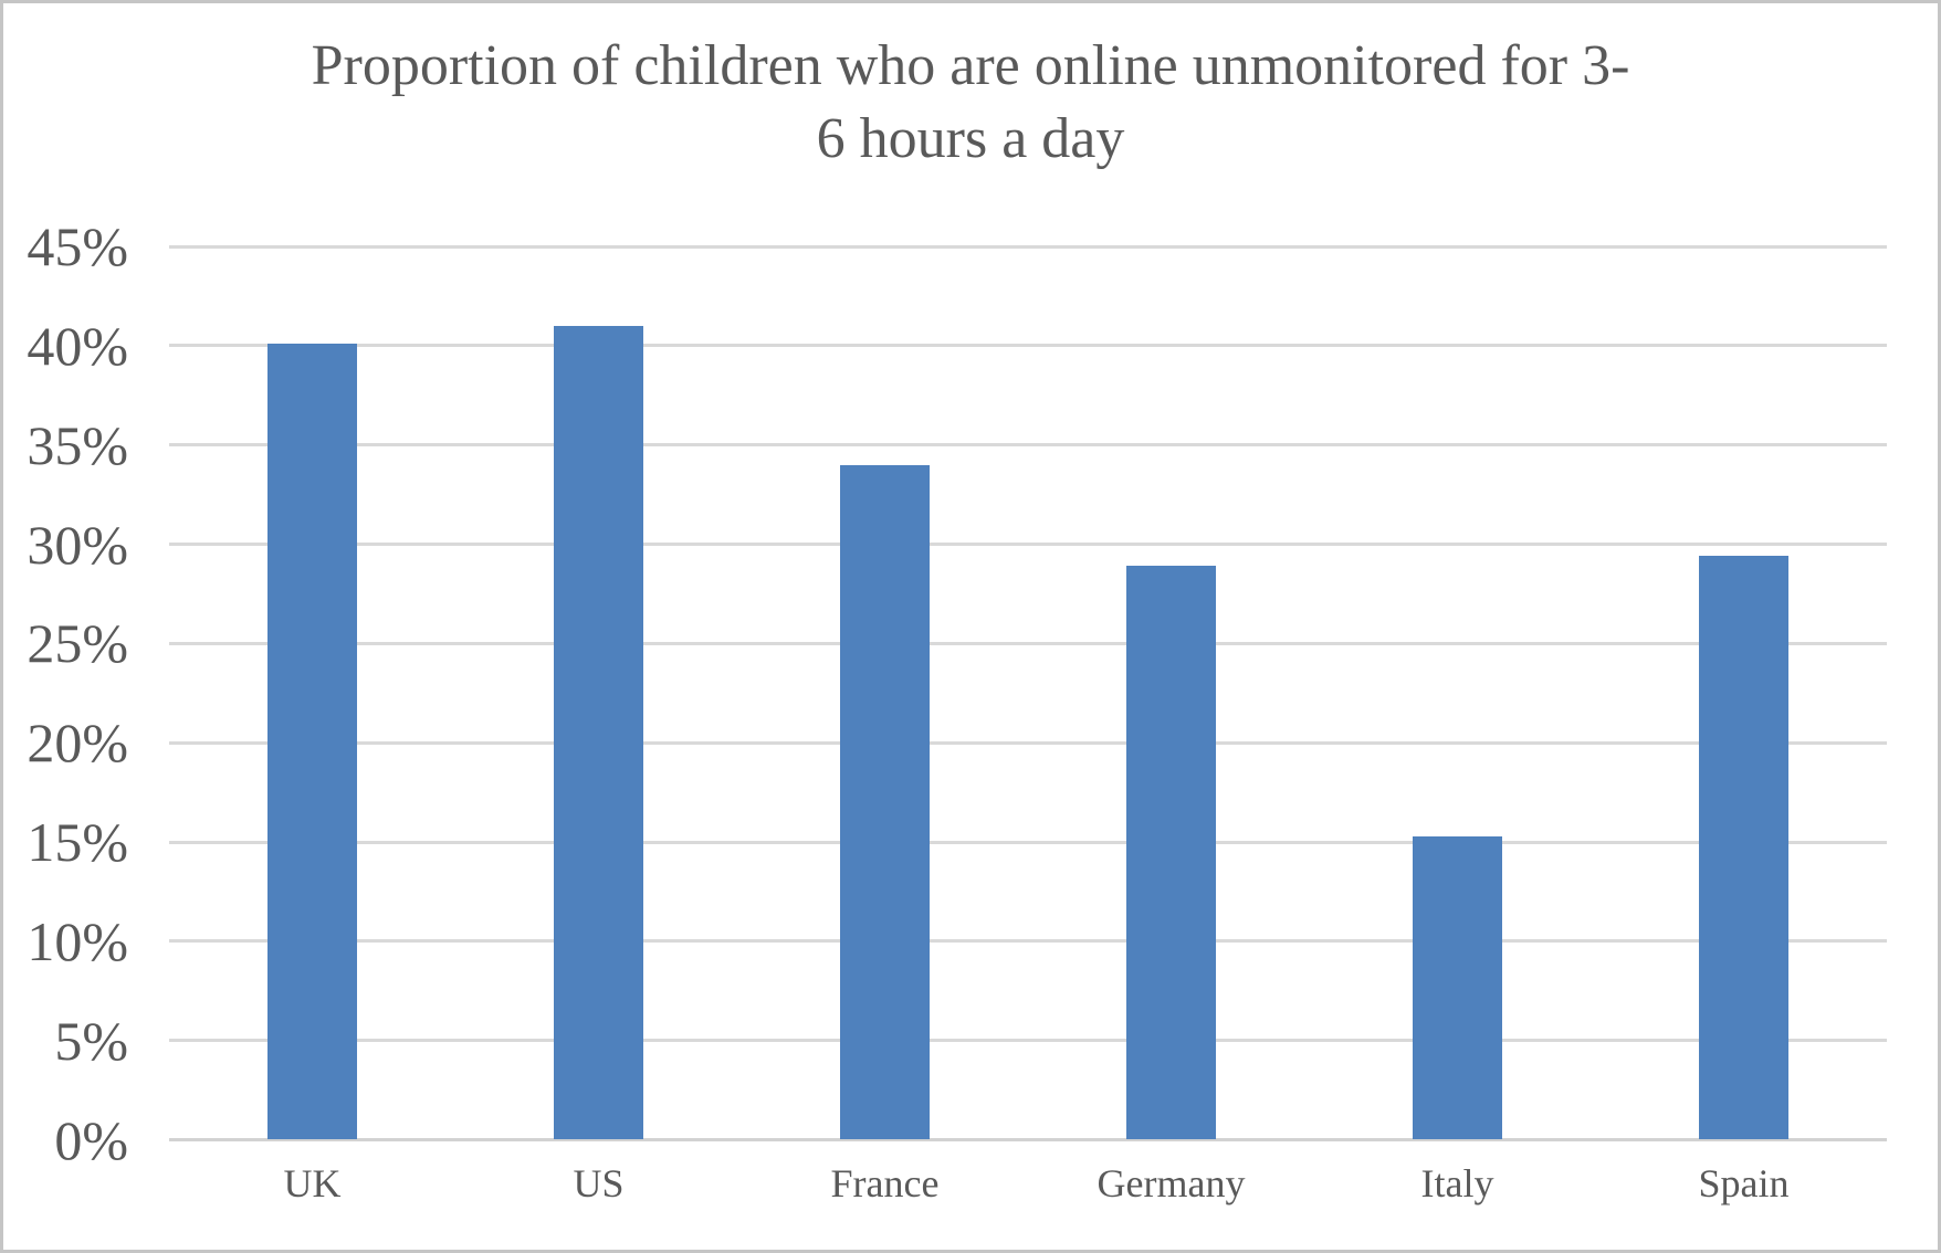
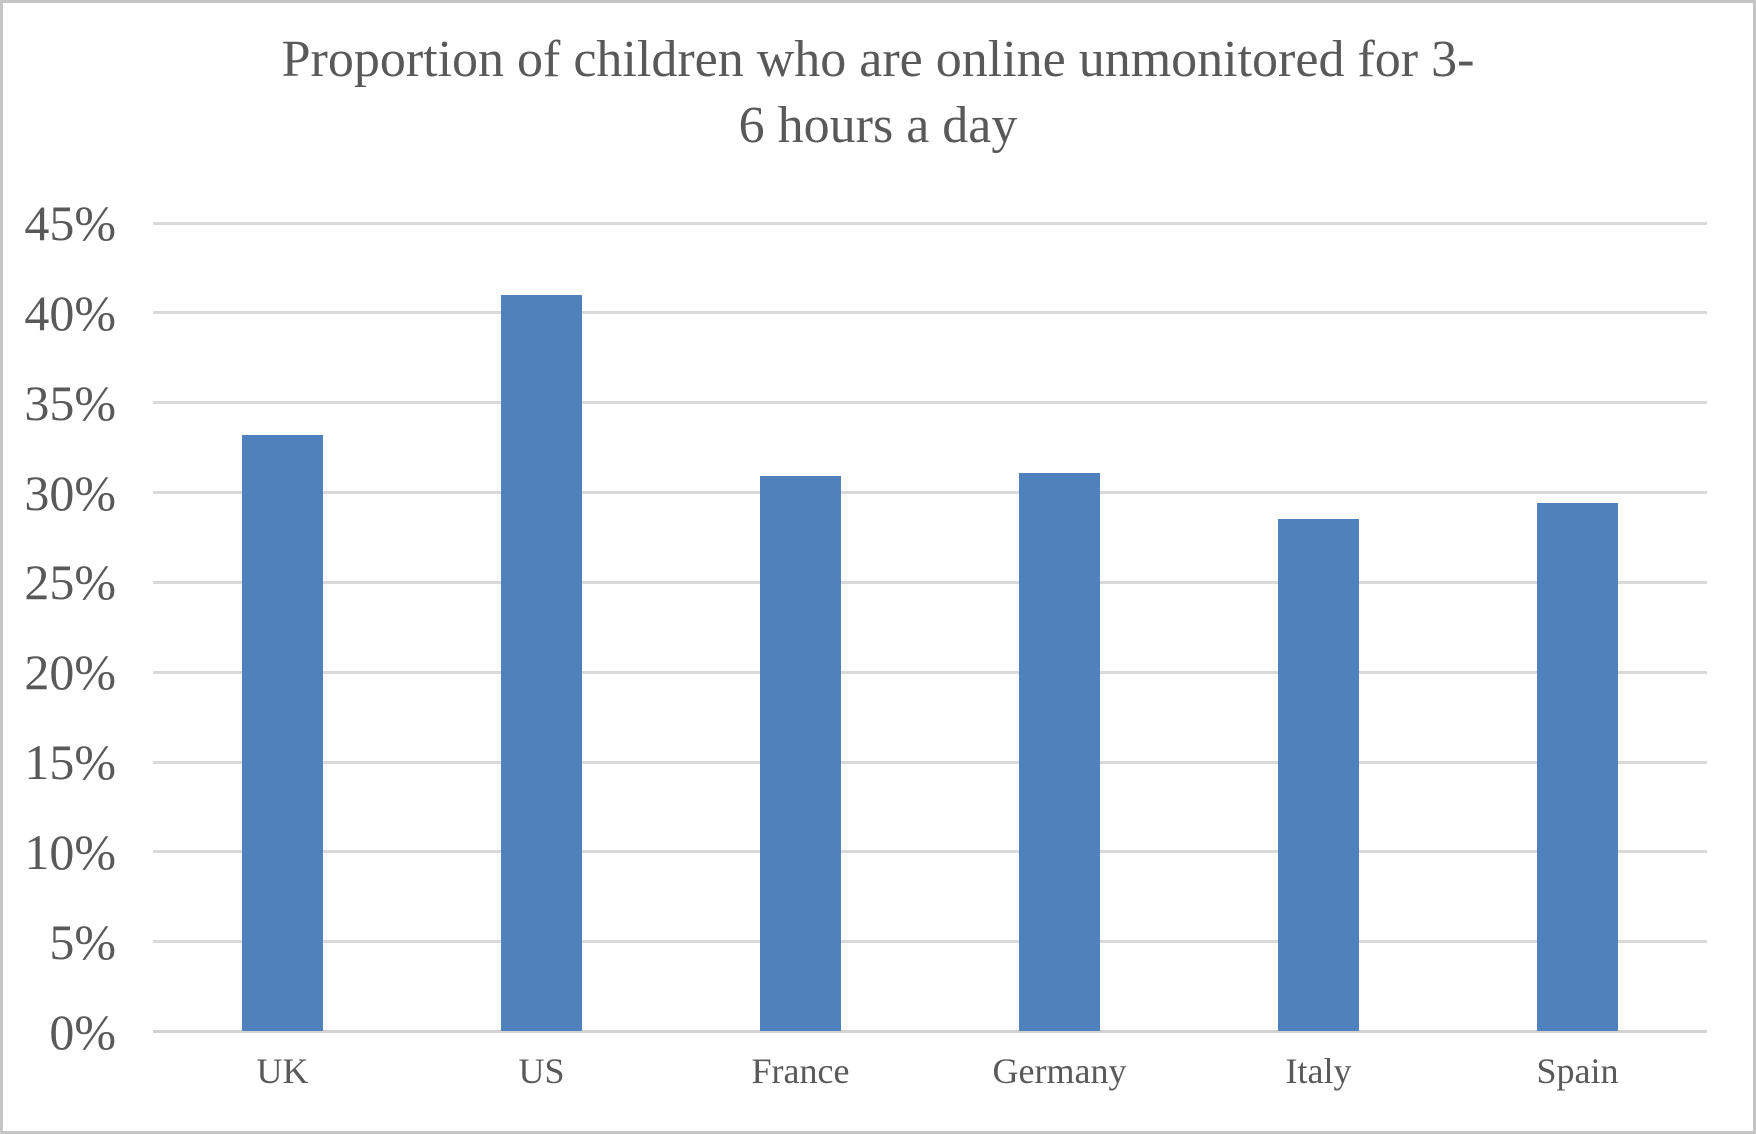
UK: 40.1% -> 33.2%
France: 34.0% -> 30.9%
Germany: 28.9% -> 31.1%
Italy: 15.3% -> 28.5%
